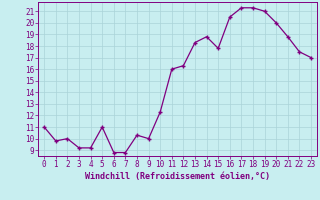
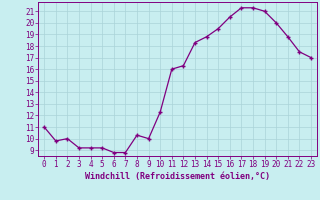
5: 11.0 -> 9.2
15: 17.8 -> 19.5
